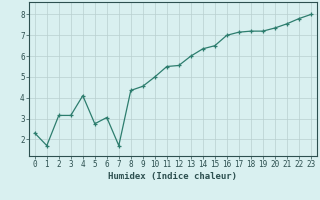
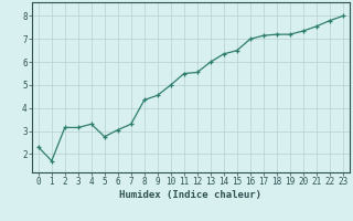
4: 4.10 -> 3.30
7: 1.70 -> 3.30
